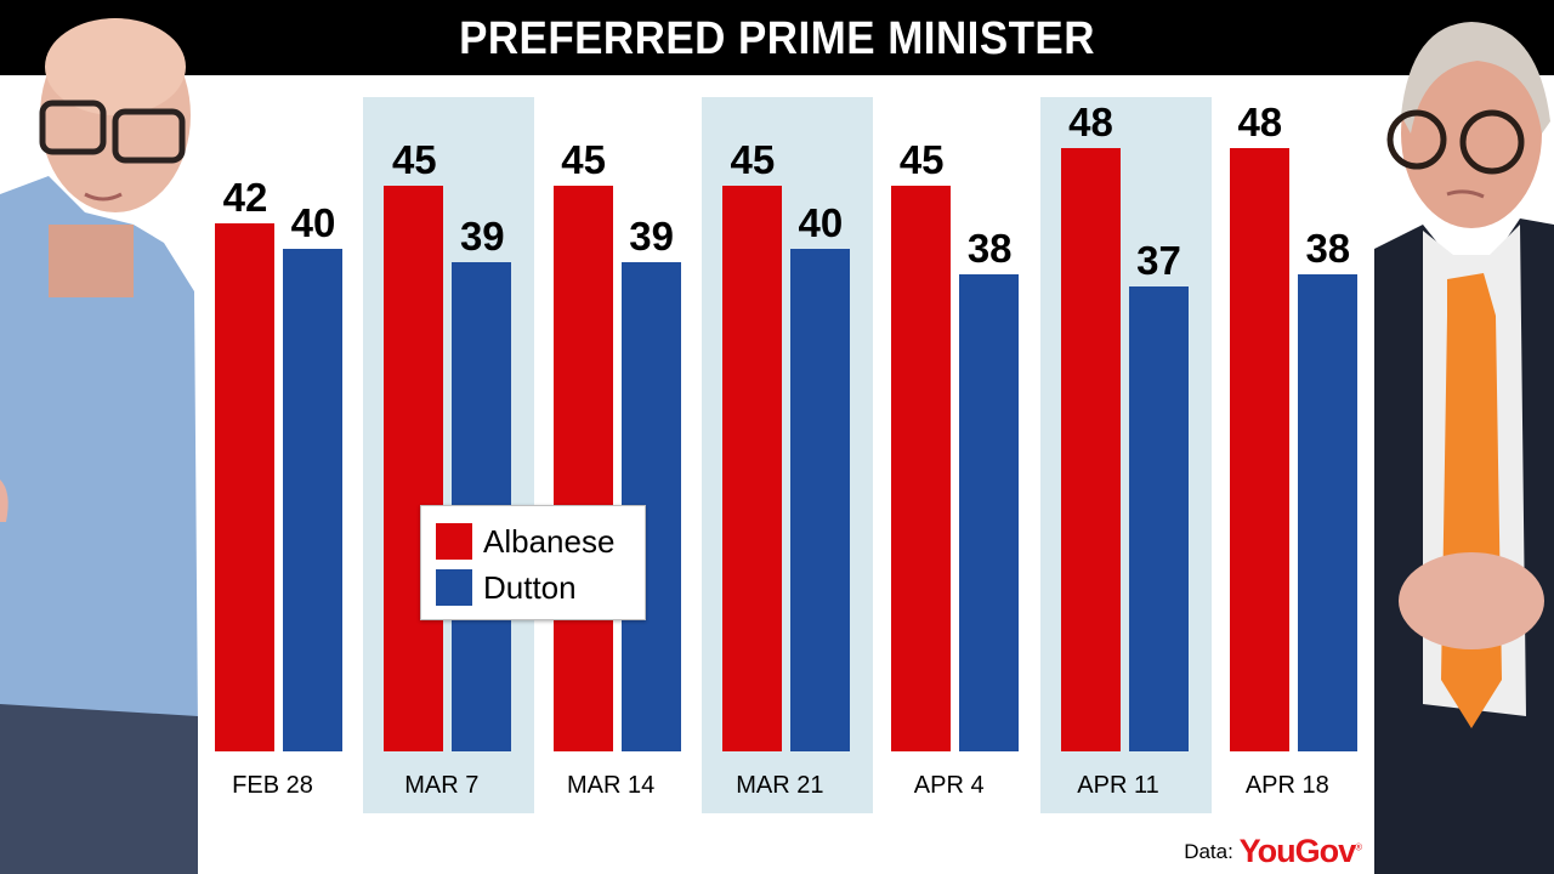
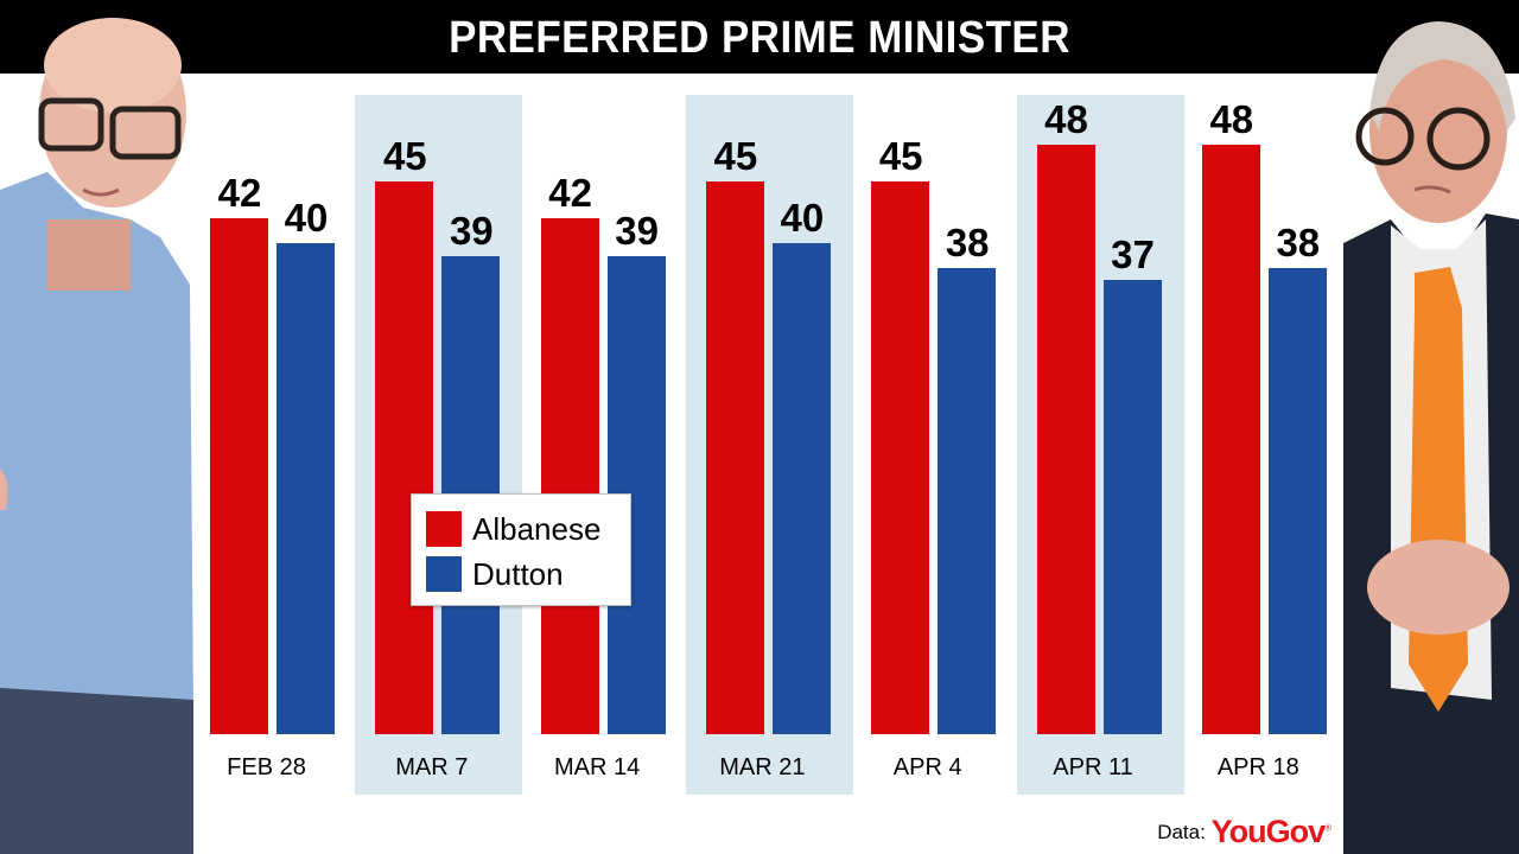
Albanese/MAR 14: 45 -> 42
